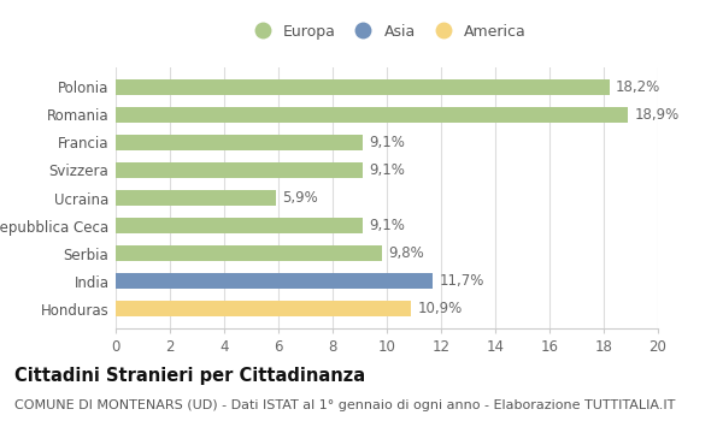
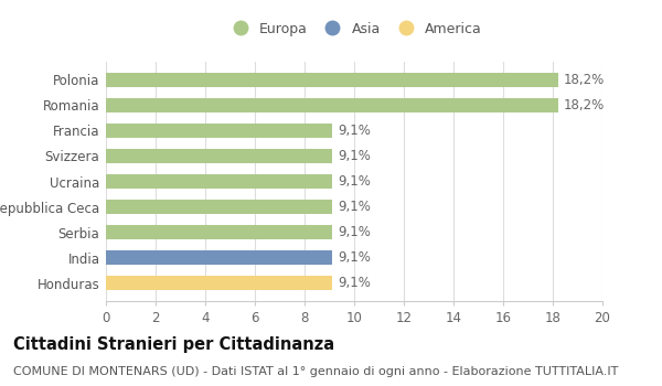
Romania: 18,9% -> 18,2%
Ucraina: 5,9% -> 9,1%
Serbia: 9,8% -> 9,1%
India: 11,7% -> 9,1%
Honduras: 10,9% -> 9,1%
